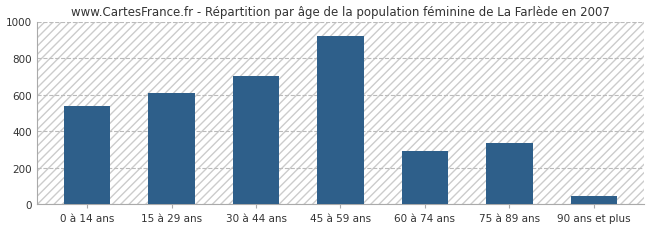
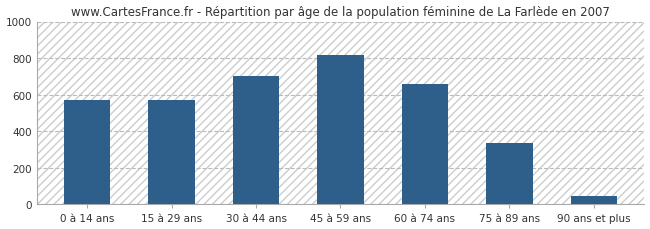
0 à 14 ans: 540 -> 570
15 à 29 ans: 610 -> 570
45 à 59 ans: 920 -> 820
60 à 74 ans: 290 -> 660
